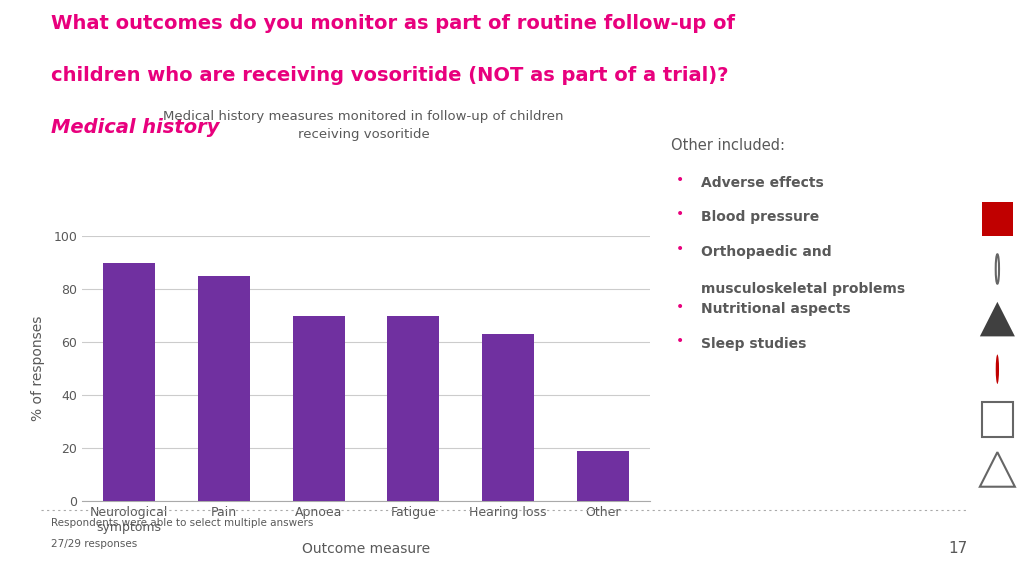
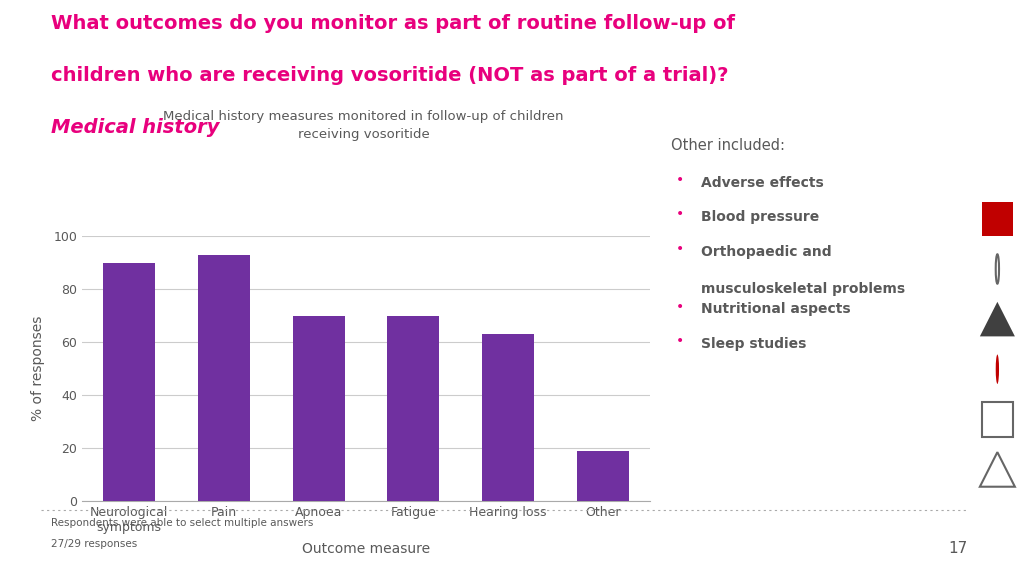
Pain: 85 -> 93
